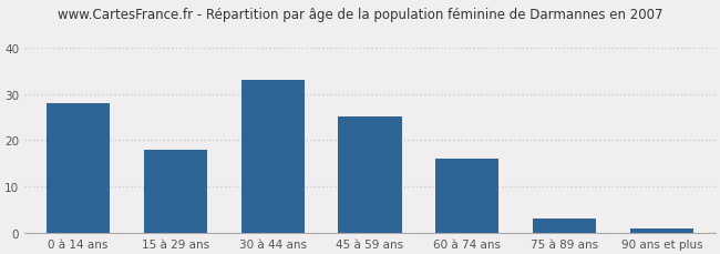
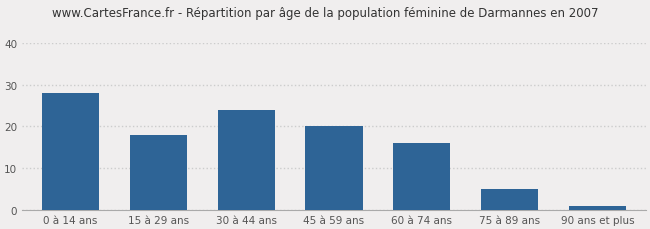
30 à 44 ans: 33 -> 24
45 à 59 ans: 25 -> 20
75 à 89 ans: 3 -> 5
